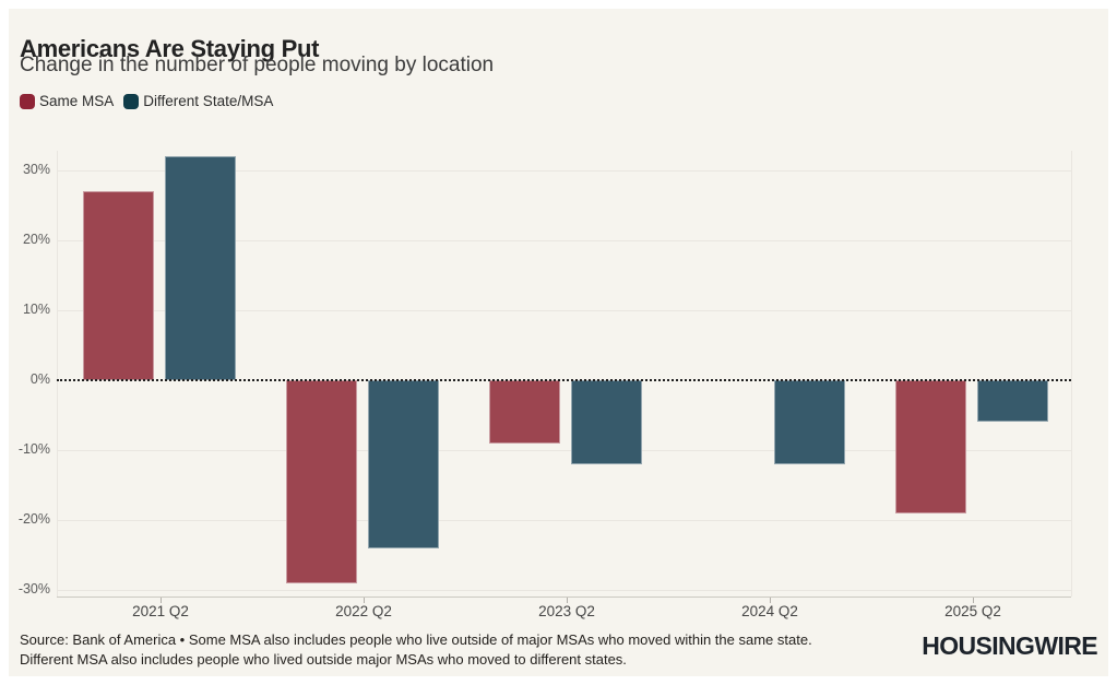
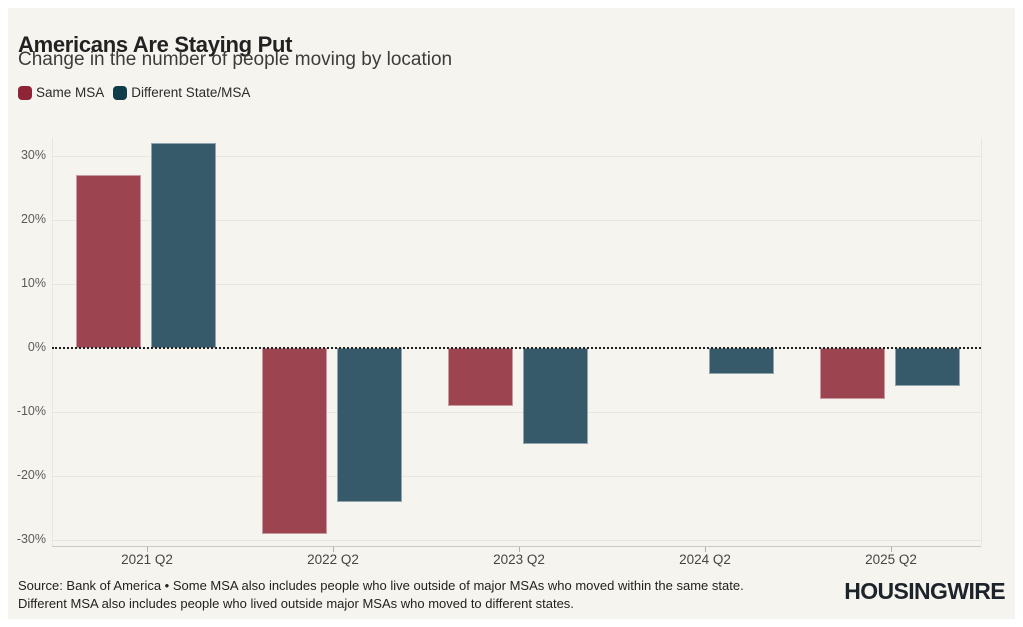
Different State/MSA/2023 Q2: -12% -> -15%
Different State/MSA/2024 Q2: -12% -> -4%
Same MSA/2025 Q2: -19% -> -8%
